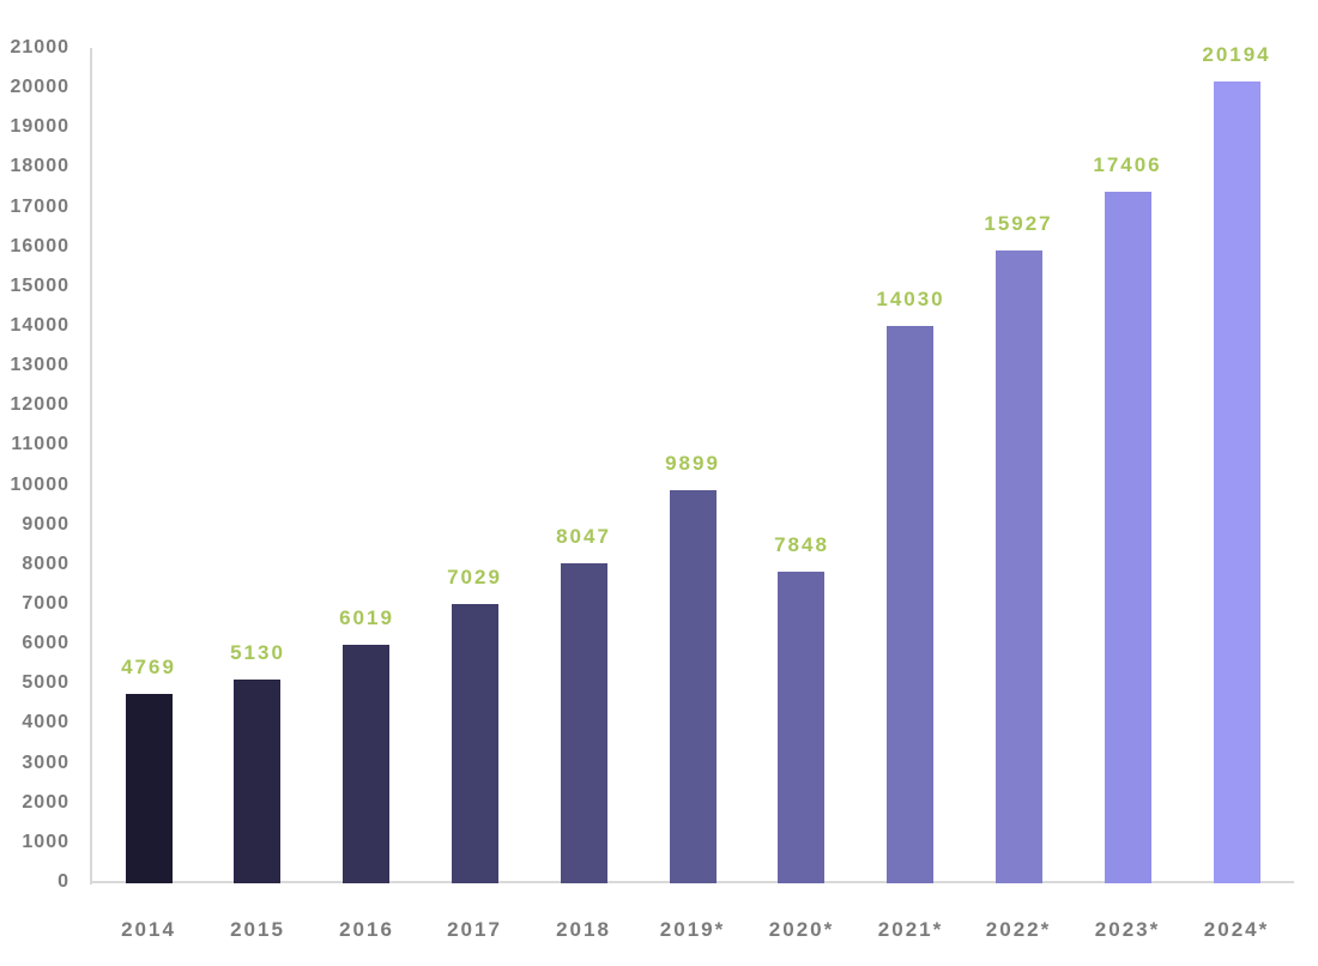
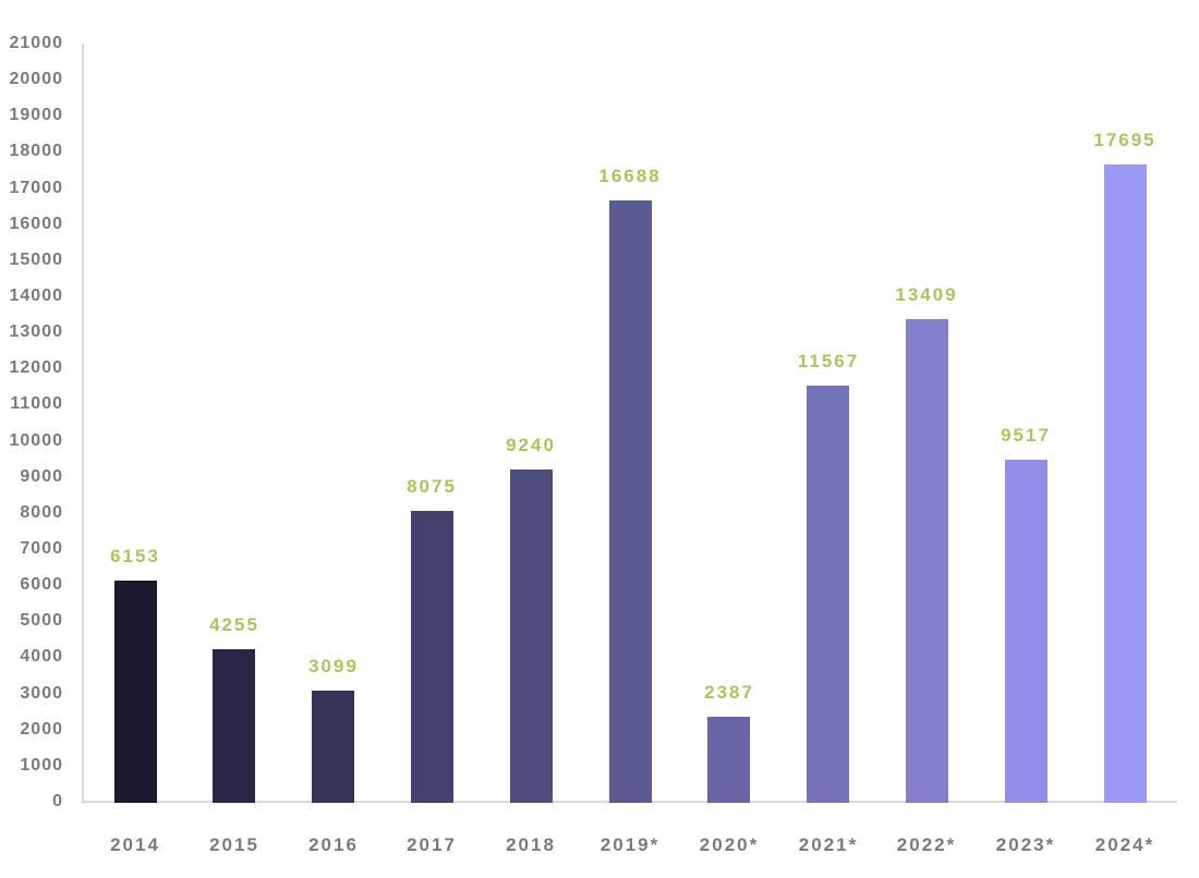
2014: 4769 -> 6153
2015: 5130 -> 4255
2016: 6019 -> 3099
2017: 7029 -> 8075
2018: 8047 -> 9240
2019*: 9899 -> 16688
2020*: 7848 -> 2387
2021*: 14030 -> 11567
2022*: 15927 -> 13409
2023*: 17406 -> 9517
2024*: 20194 -> 17695
